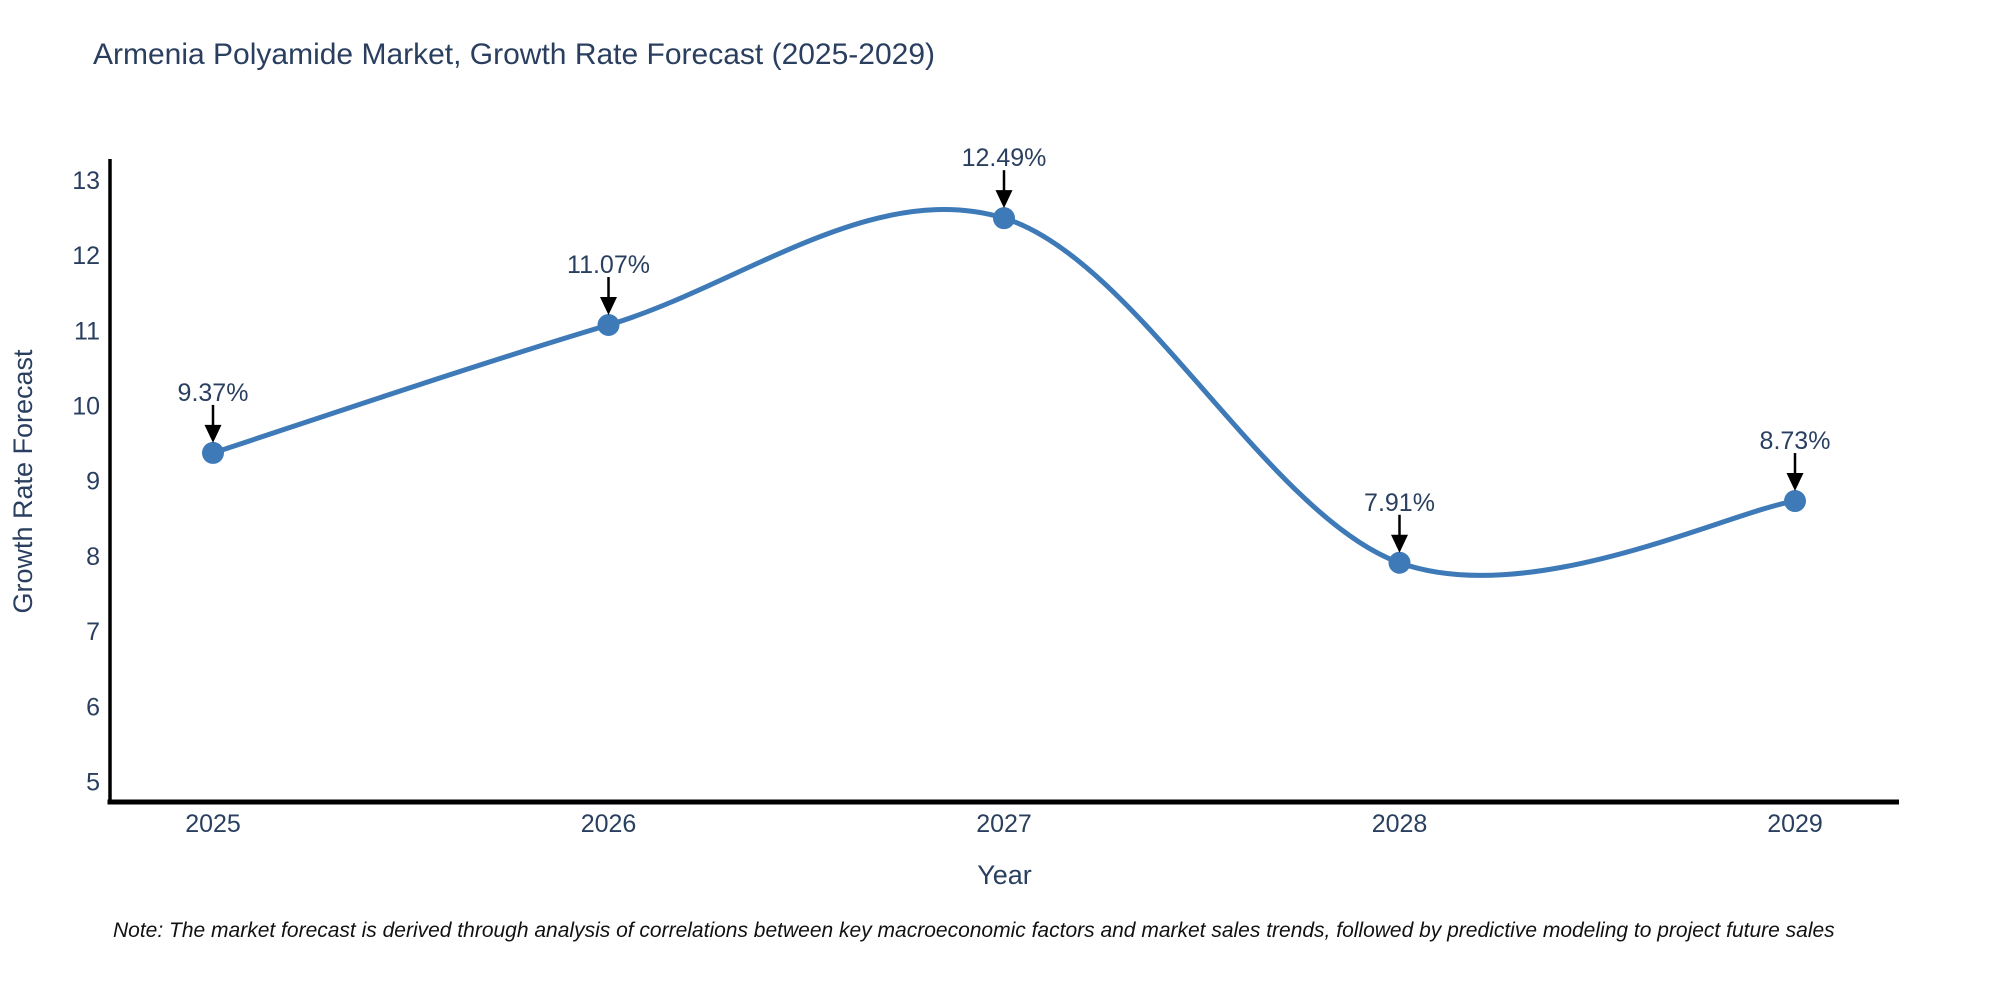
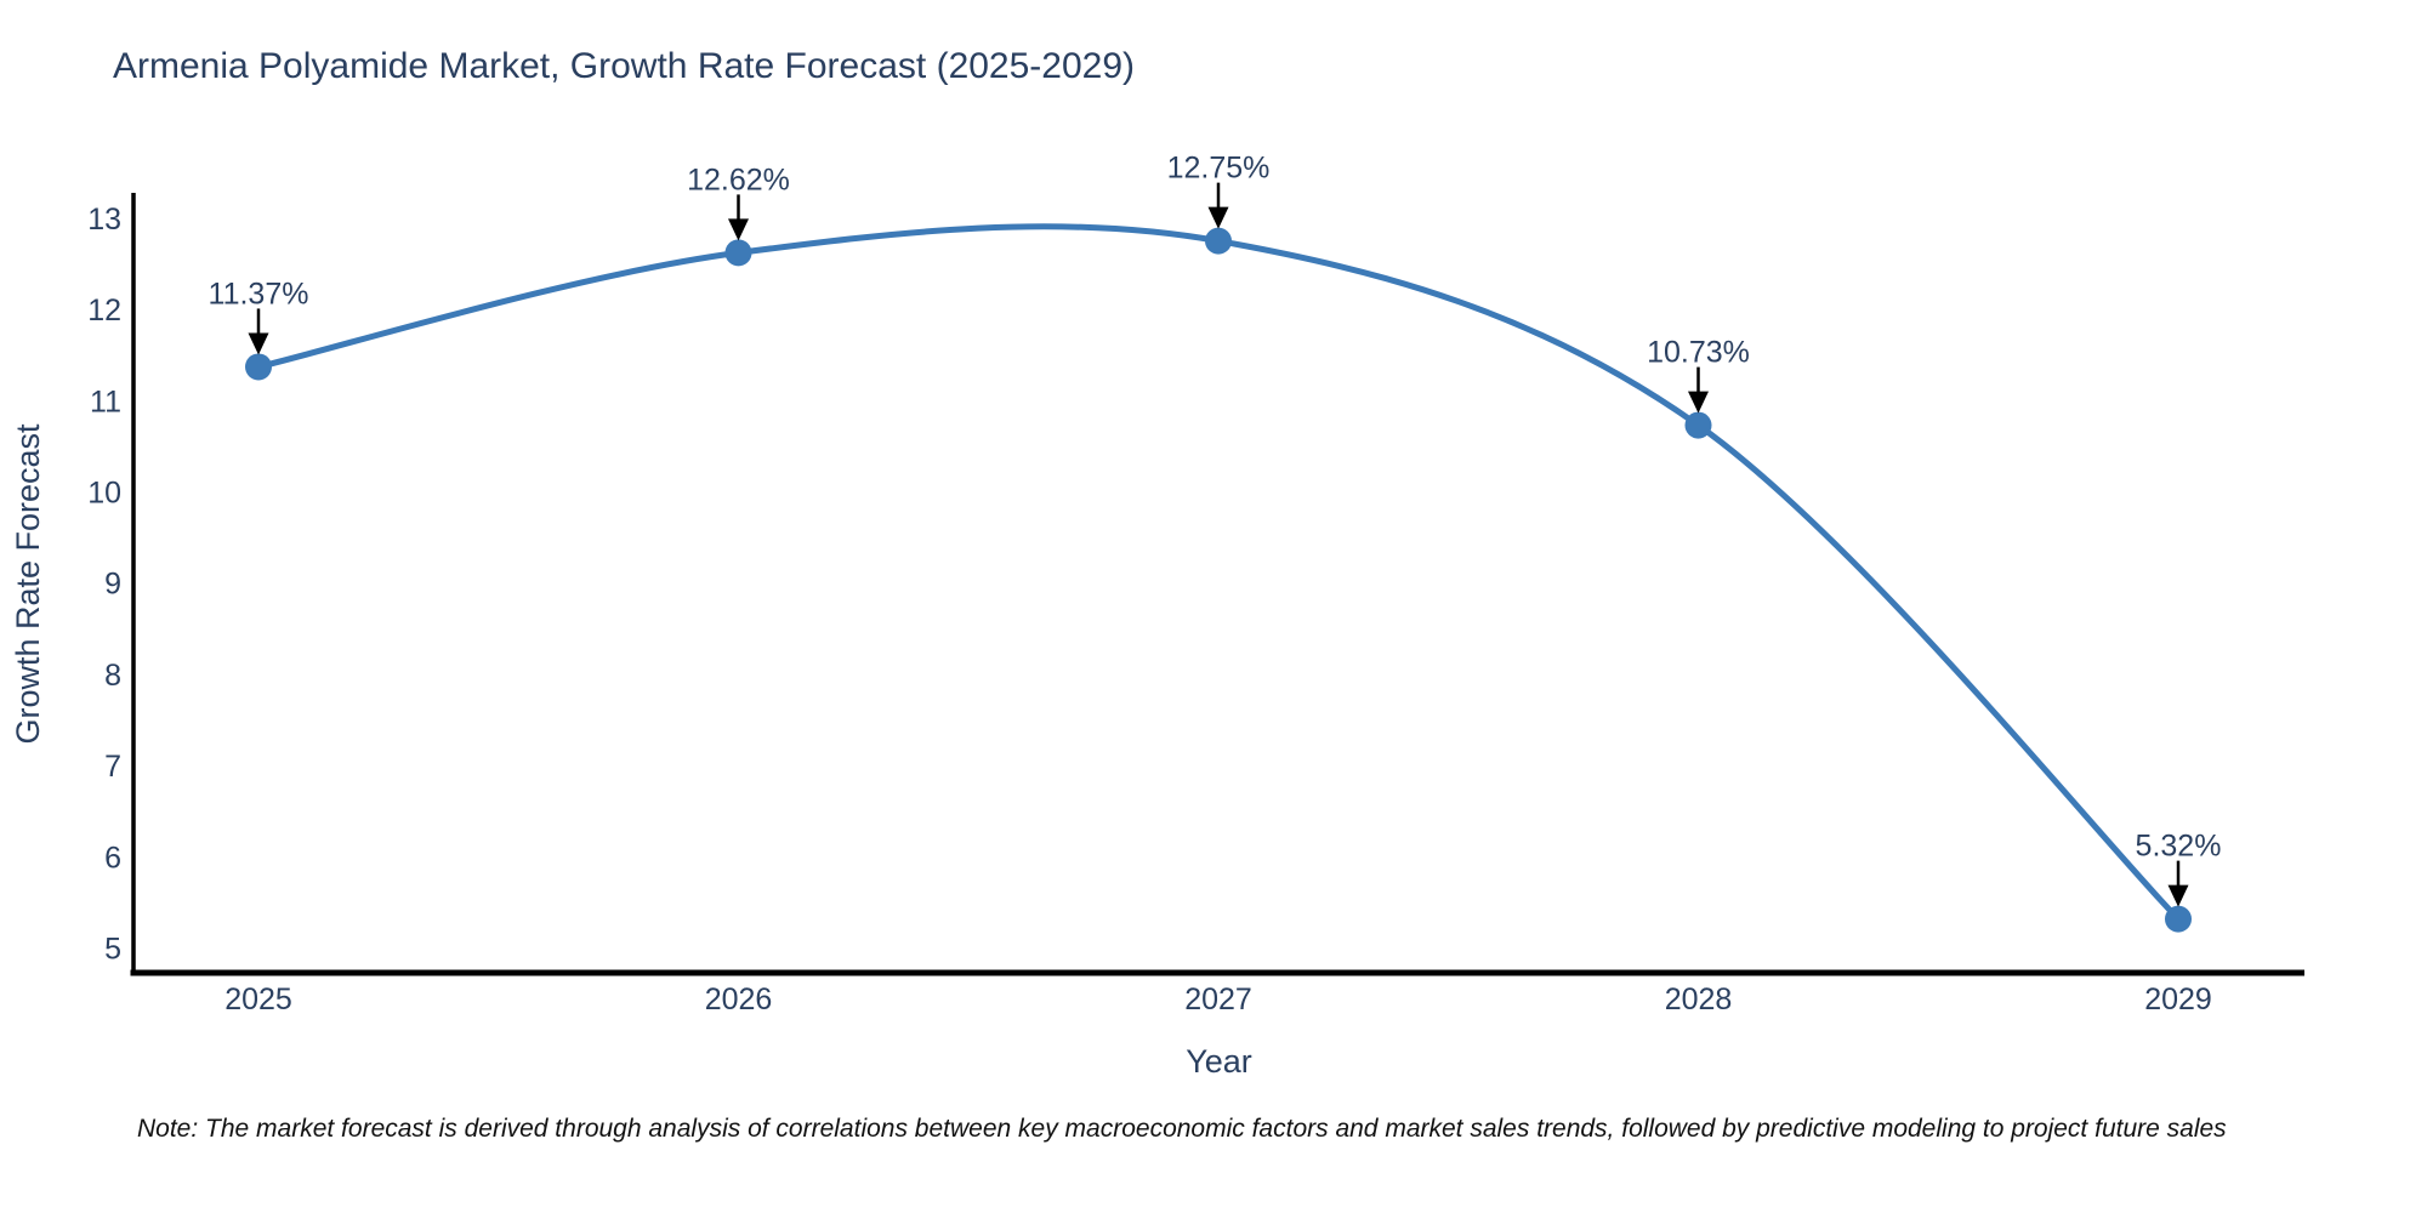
2025: 9.37% -> 11.37%
2026: 11.07% -> 12.62%
2027: 12.49% -> 12.75%
2028: 7.91% -> 10.73%
2029: 8.73% -> 5.32%
